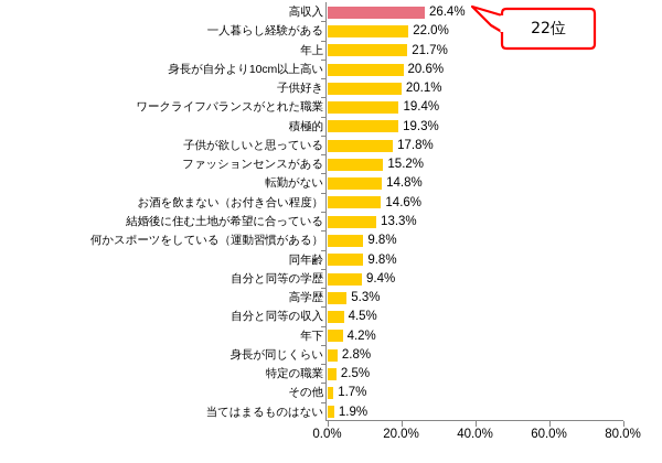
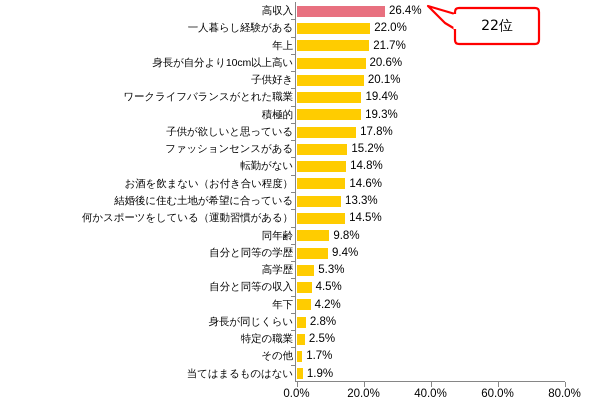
何かスポーツをしている（運動習慣がある）: 9.8% -> 14.5%
